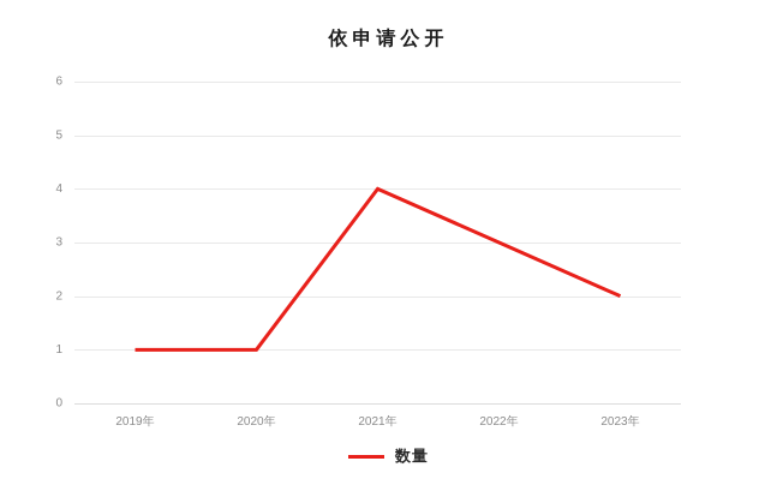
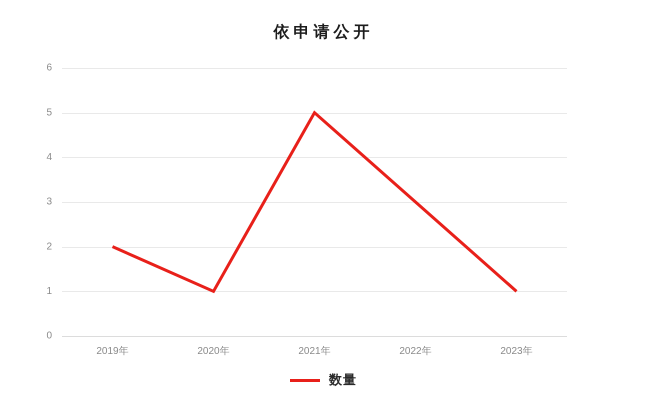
2019年: 1 -> 2
2021年: 4 -> 5
2023年: 2 -> 1
